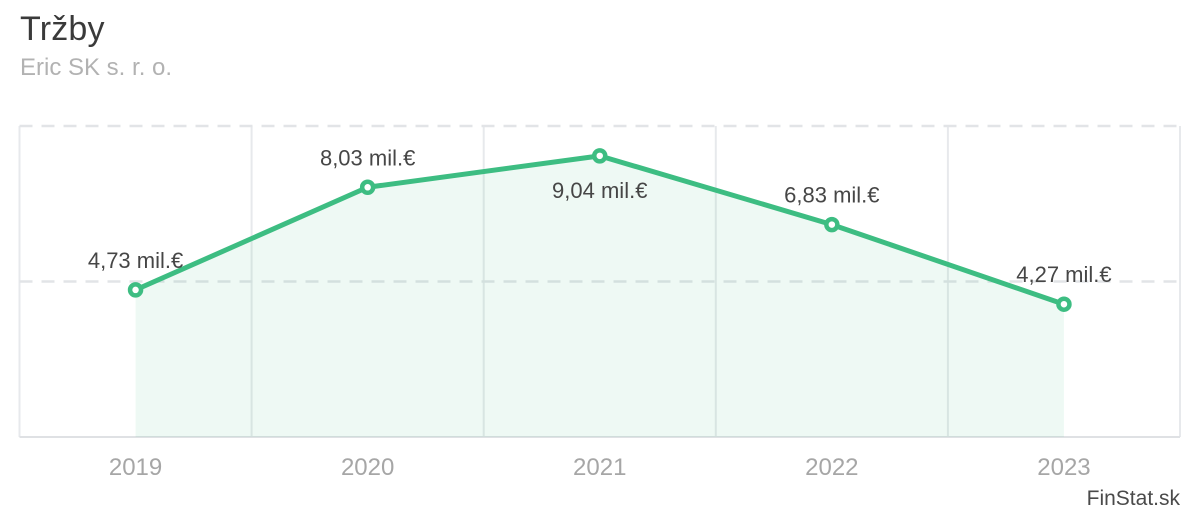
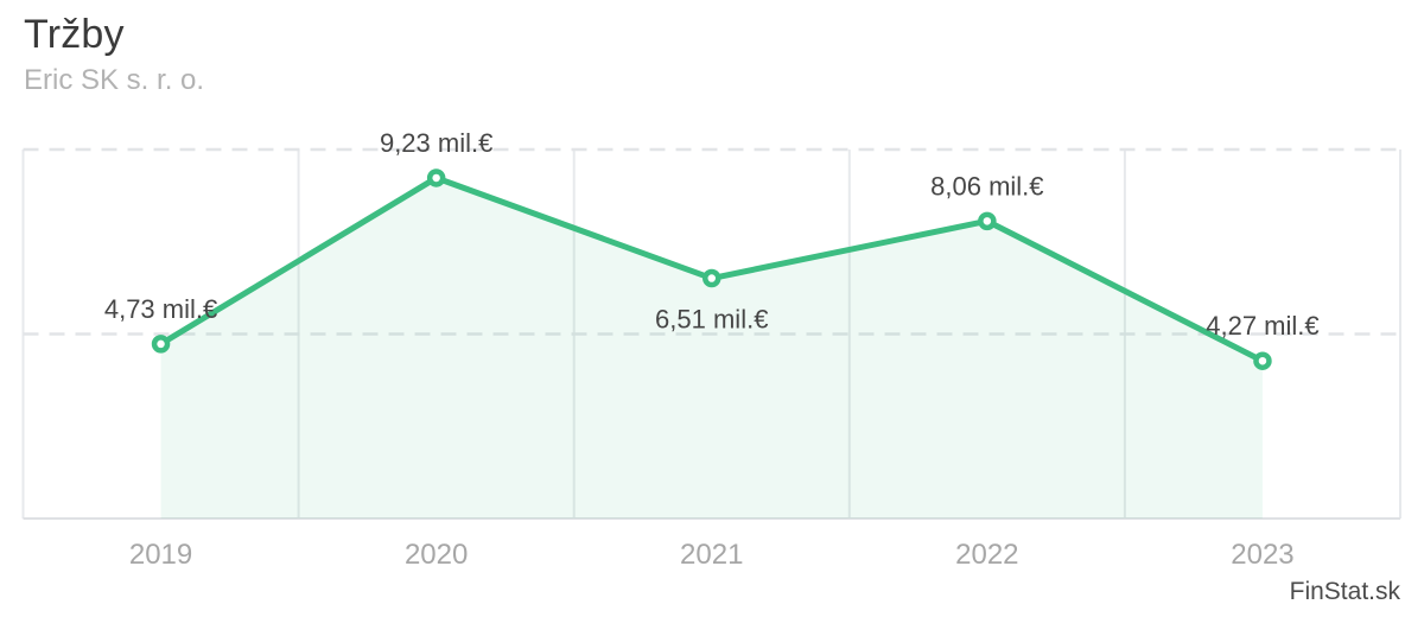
2020: 8,03 -> 9,23
2021: 9,04 -> 6,51
2022: 6,83 -> 8,06
